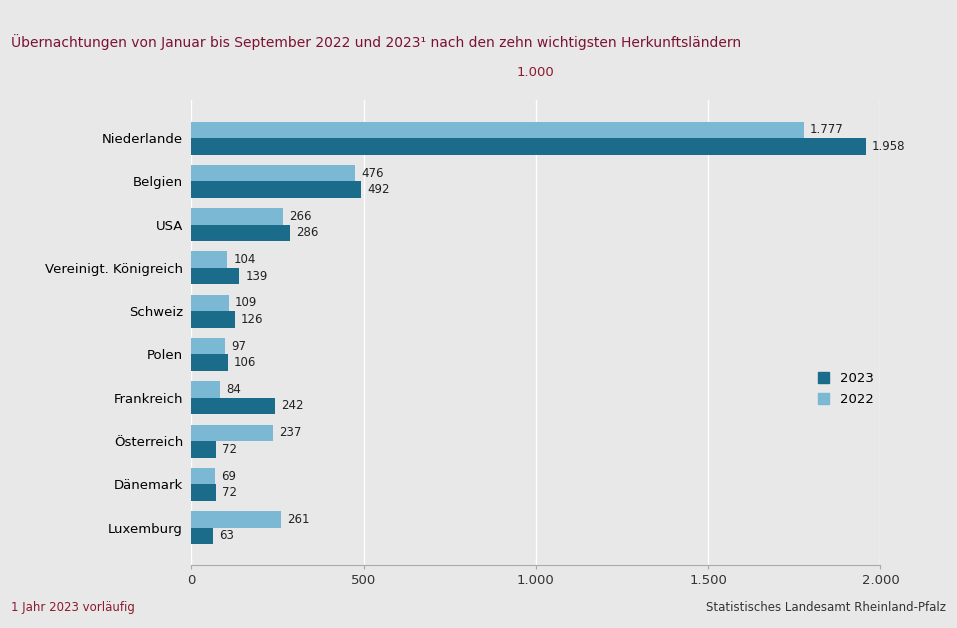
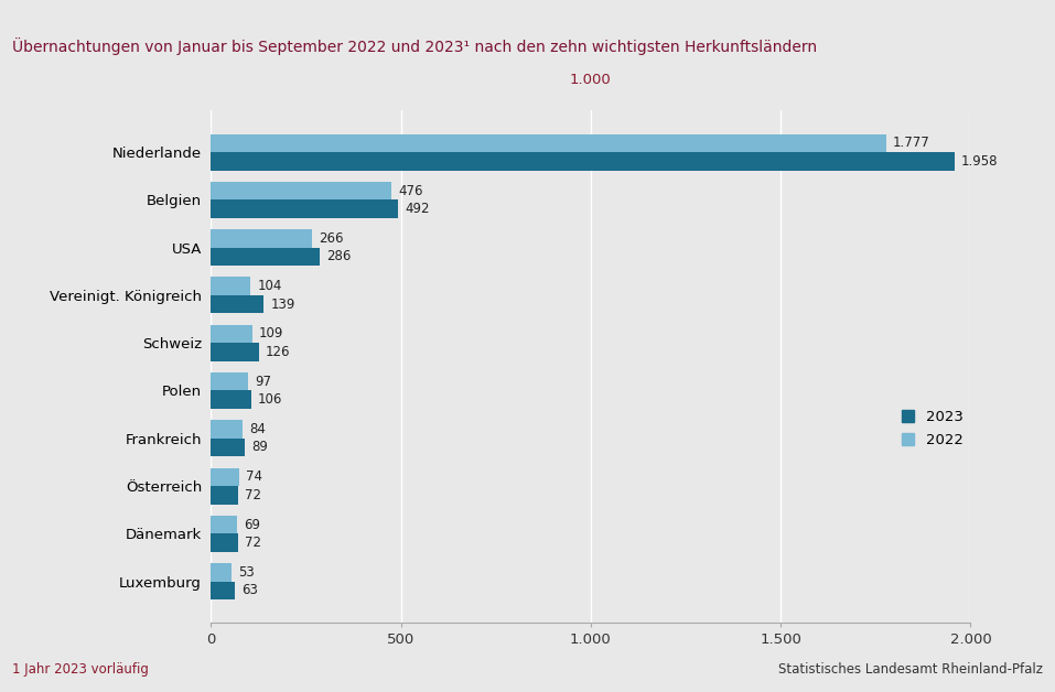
2023/Frankreich: 242 -> 89
2022/Österreich: 237 -> 74
2022/Luxemburg: 261 -> 53
